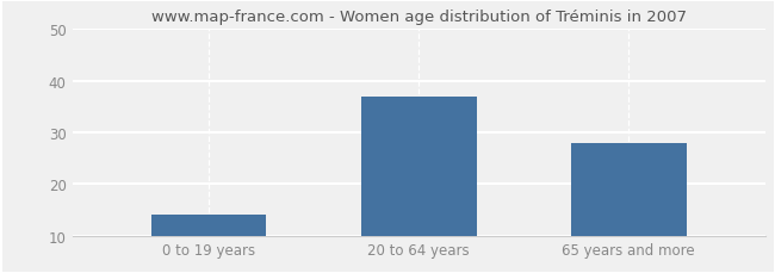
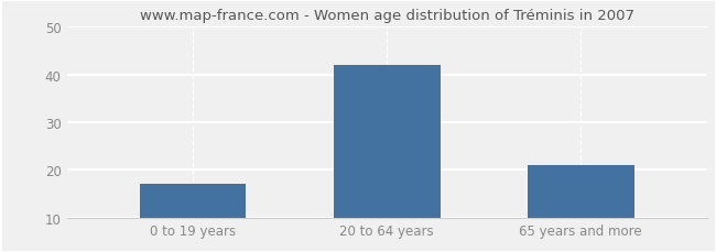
0 to 19 years: 14 -> 17
20 to 64 years: 37 -> 42
65 years and more: 28 -> 21
